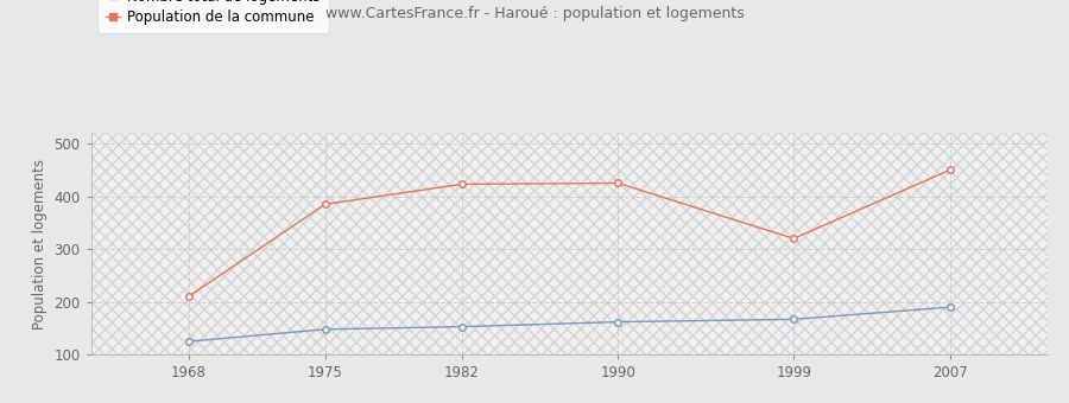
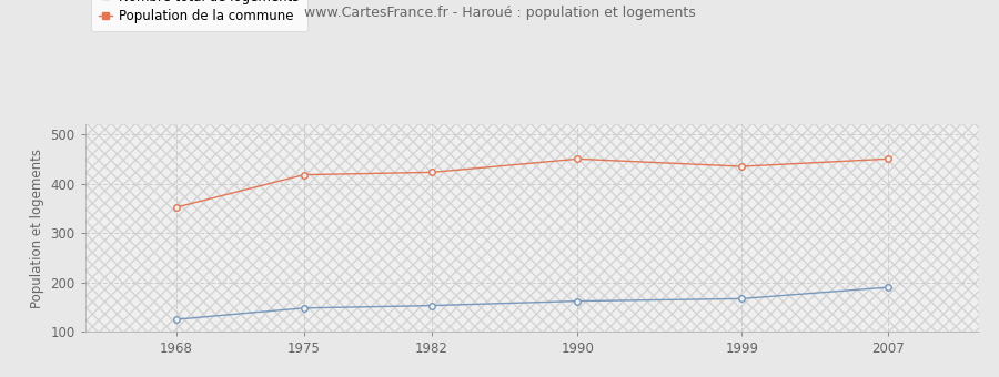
Population de la commune/1968: 210 -> 352
Population de la commune/1975: 385 -> 418
Population de la commune/1990: 425 -> 450
Population de la commune/1999: 320 -> 435
